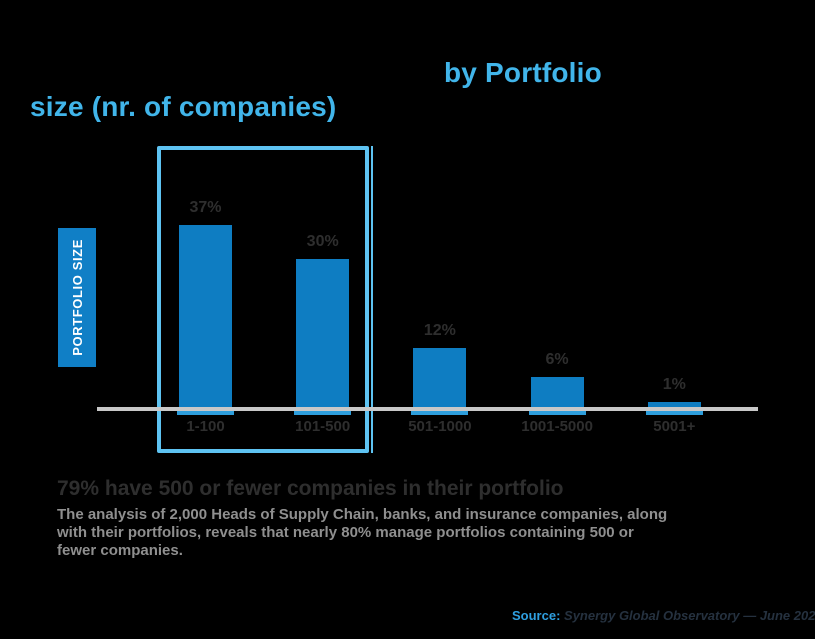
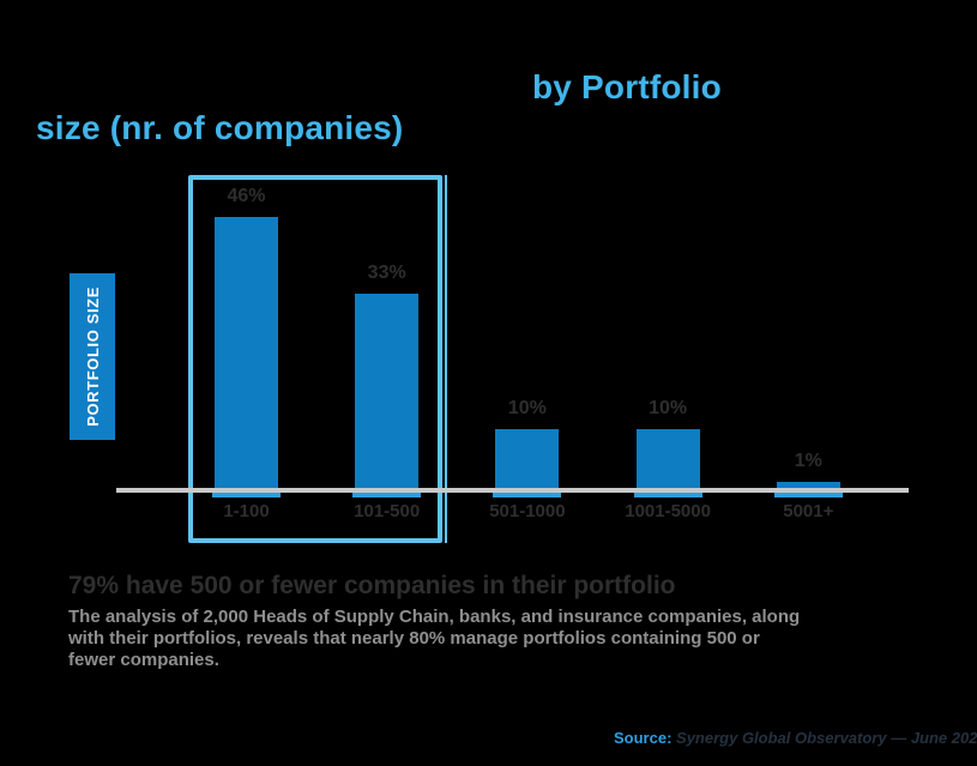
1-100: 37% -> 46%
101-500: 30% -> 33%
501-1000: 12% -> 10%
1001-5000: 6% -> 10%
